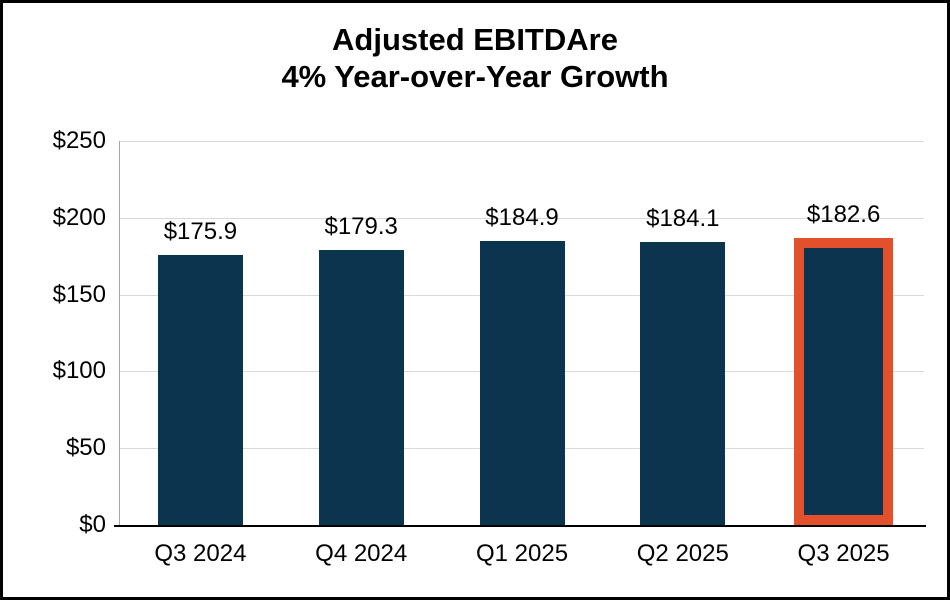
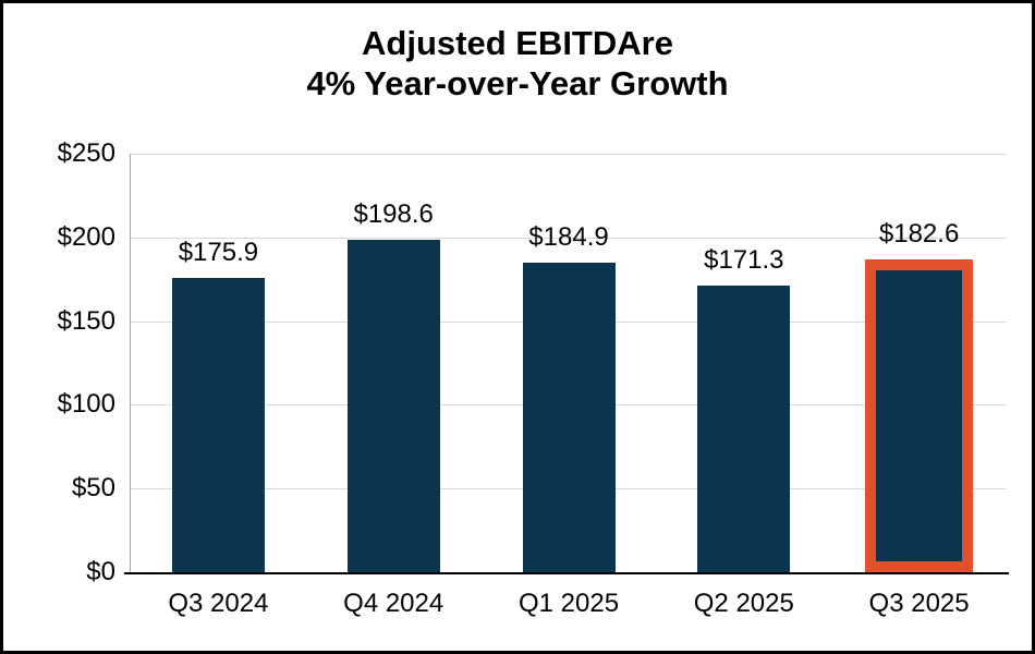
Q4 2024: $179.3 -> $198.6
Q2 2025: $184.1 -> $171.3
